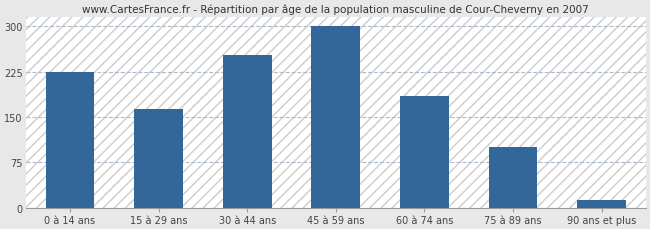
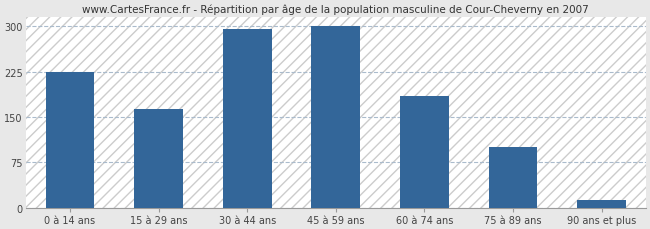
30 à 44 ans: 252 -> 295
